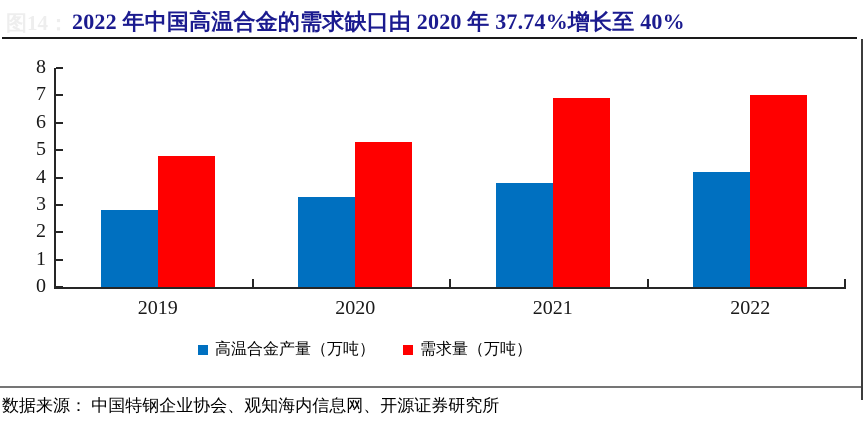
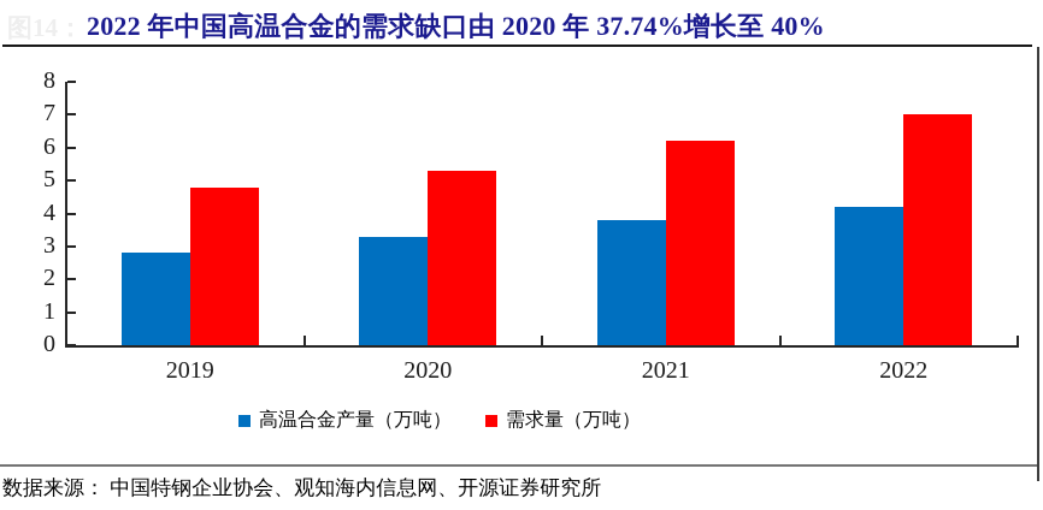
需求量（万吨）/2021: 6.9 -> 6.2
